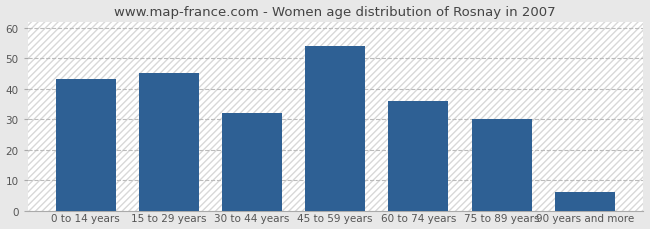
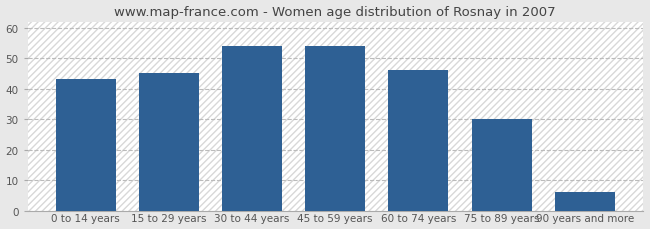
30 to 44 years: 32 -> 54
60 to 74 years: 36 -> 46
